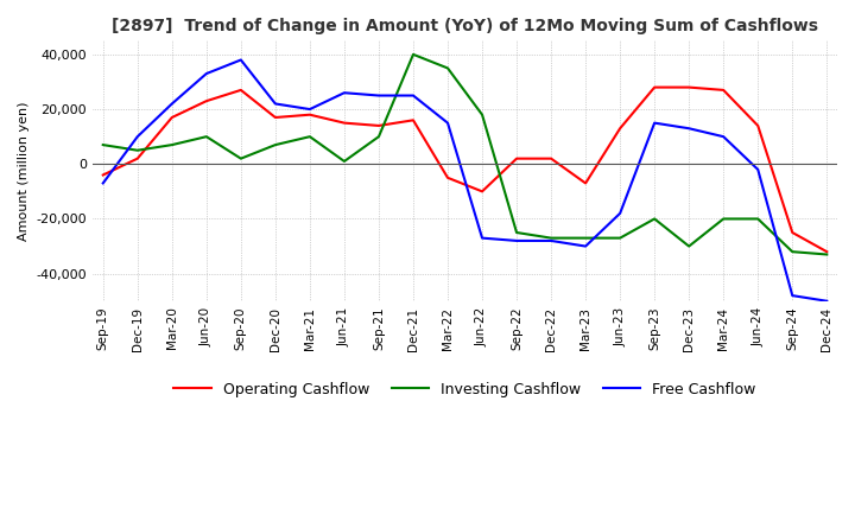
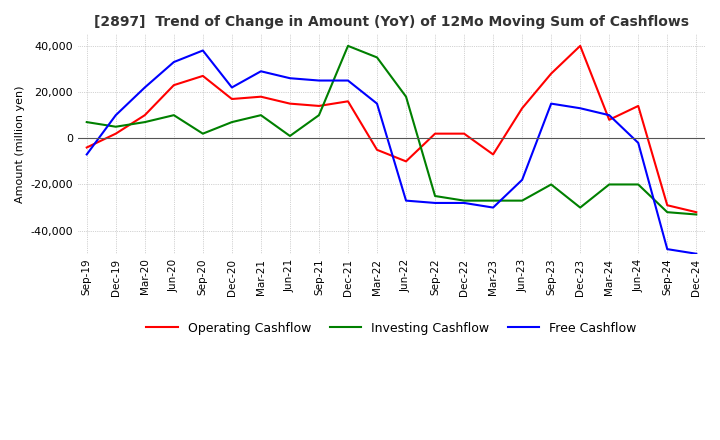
Operating Cashflow/Mar-20: 17,000 -> 10,000
Free Cashflow/Mar-21: 20,000 -> 29,000
Operating Cashflow/Dec-23: 28,000 -> 40,000
Operating Cashflow/Mar-24: 27,000 -> 8,000
Operating Cashflow/Sep-24: -25,000 -> -29,000
